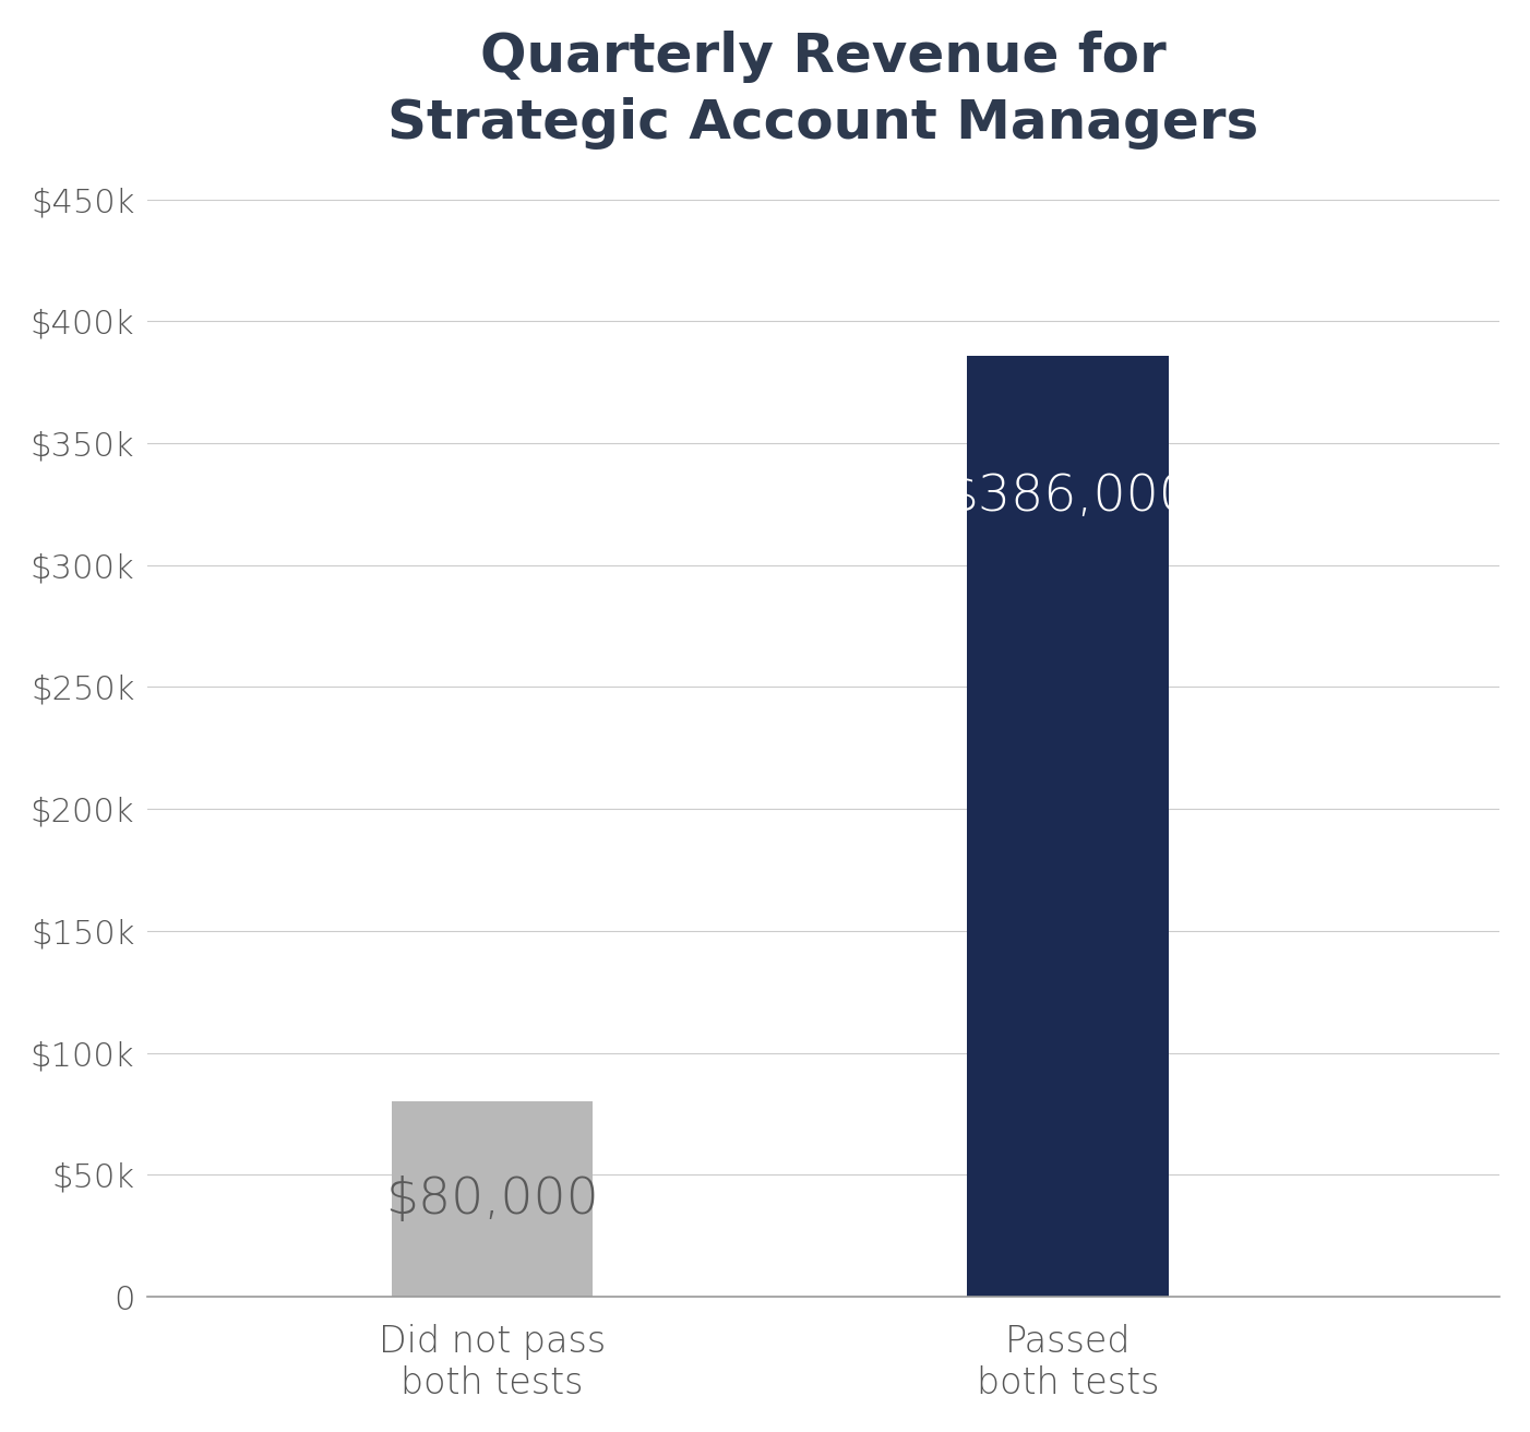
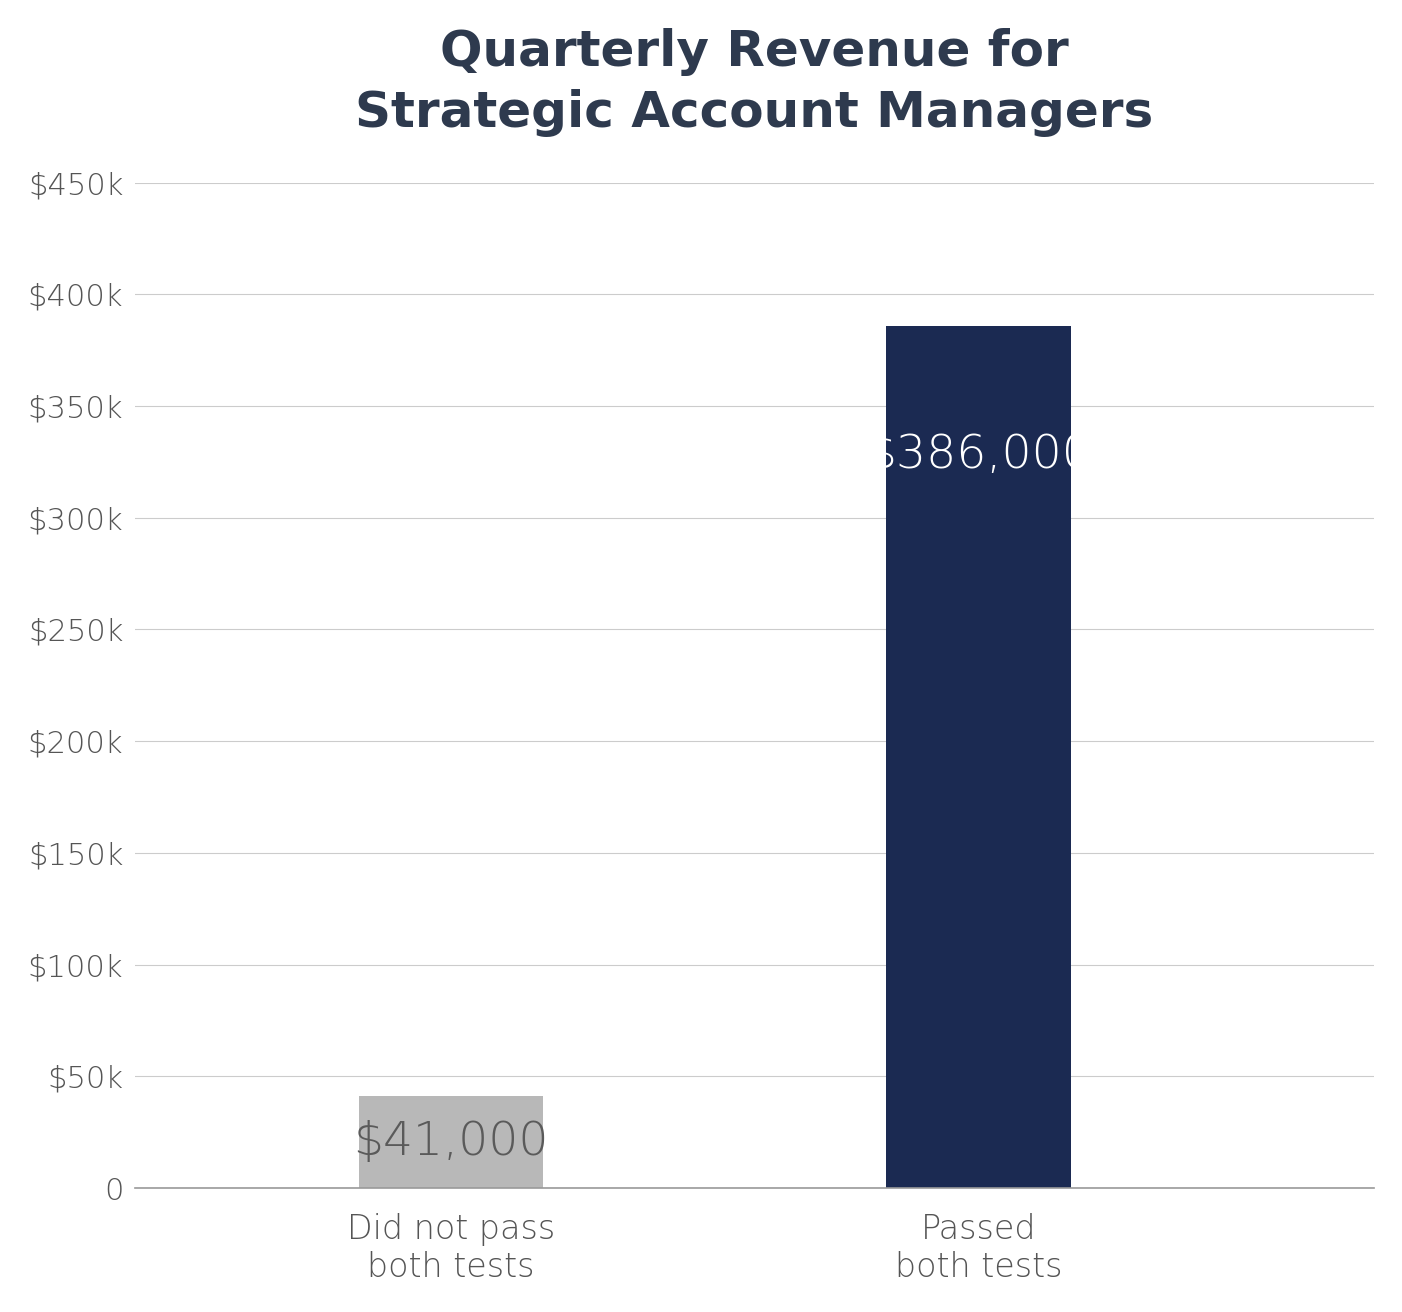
Did not pass both tests: $80,000 -> $41,000
